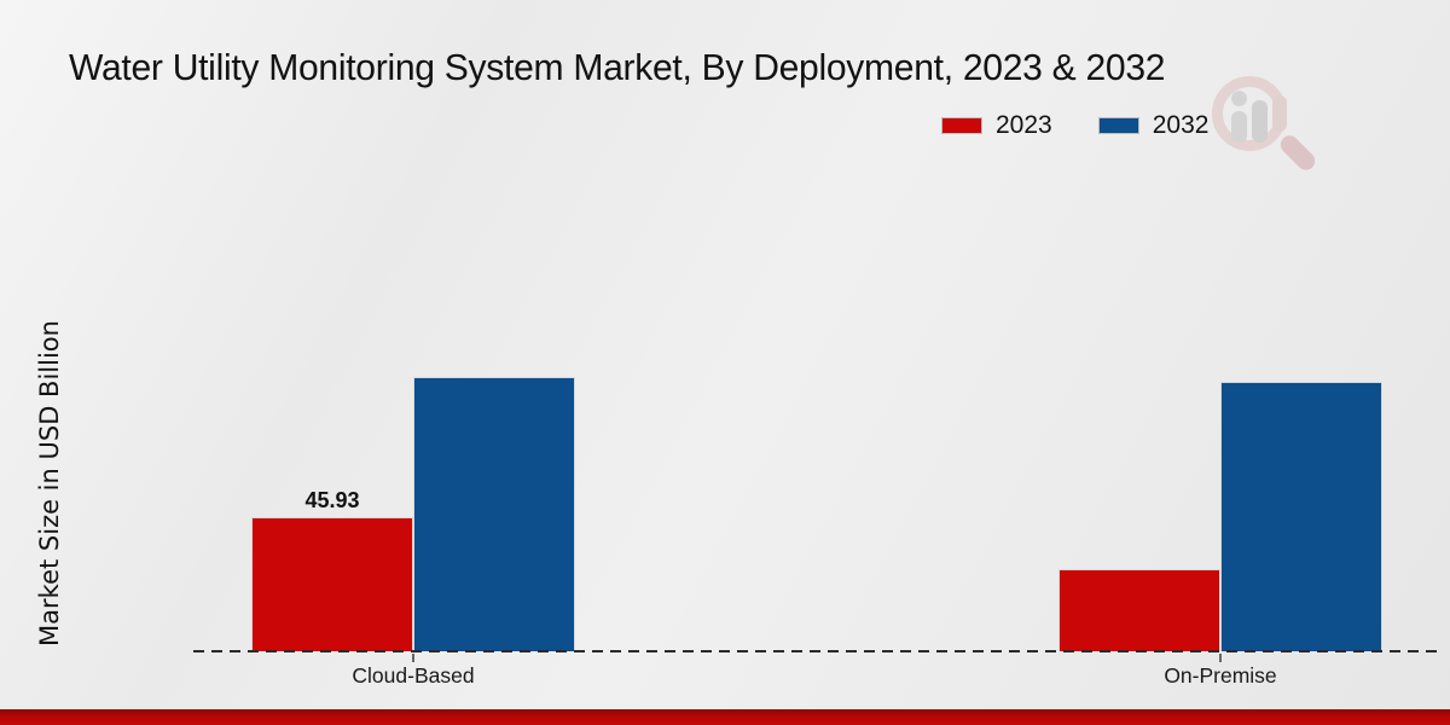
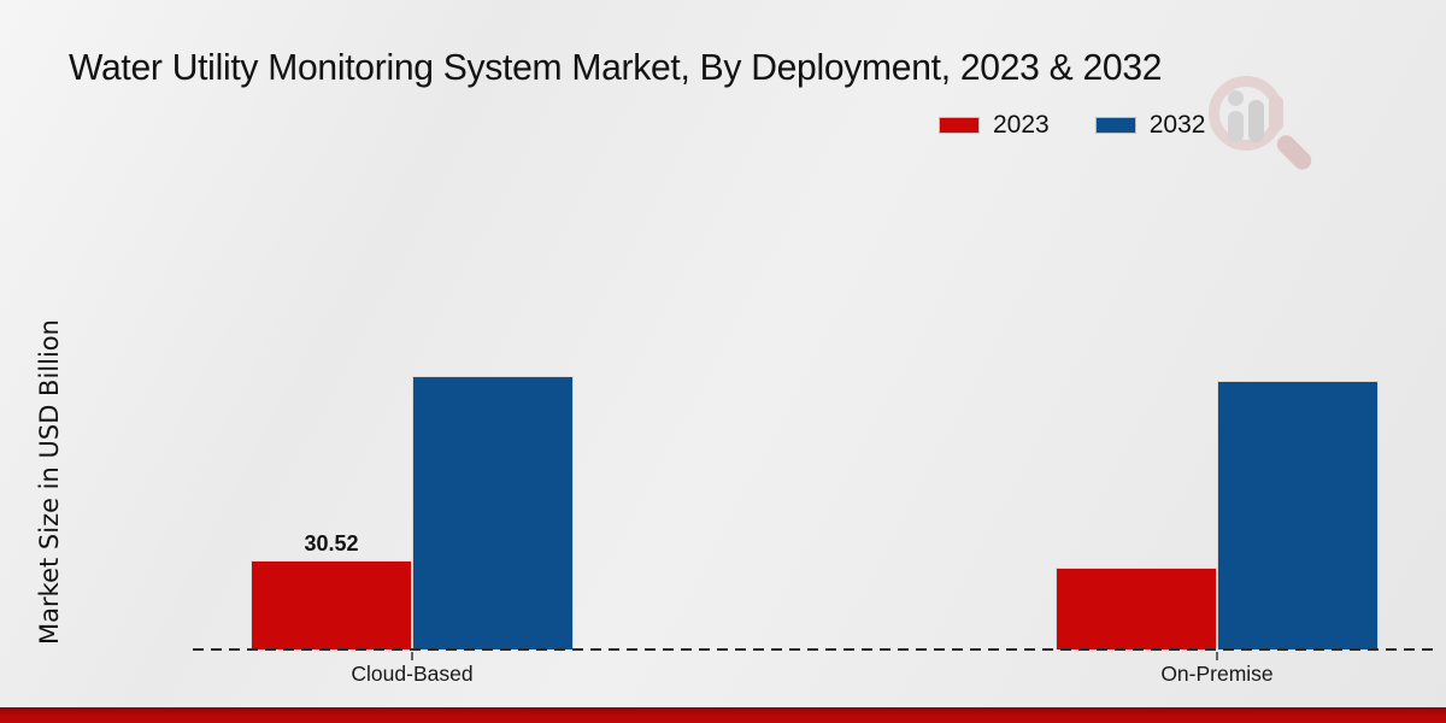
2023/Cloud-Based: 45.93 -> 30.52
